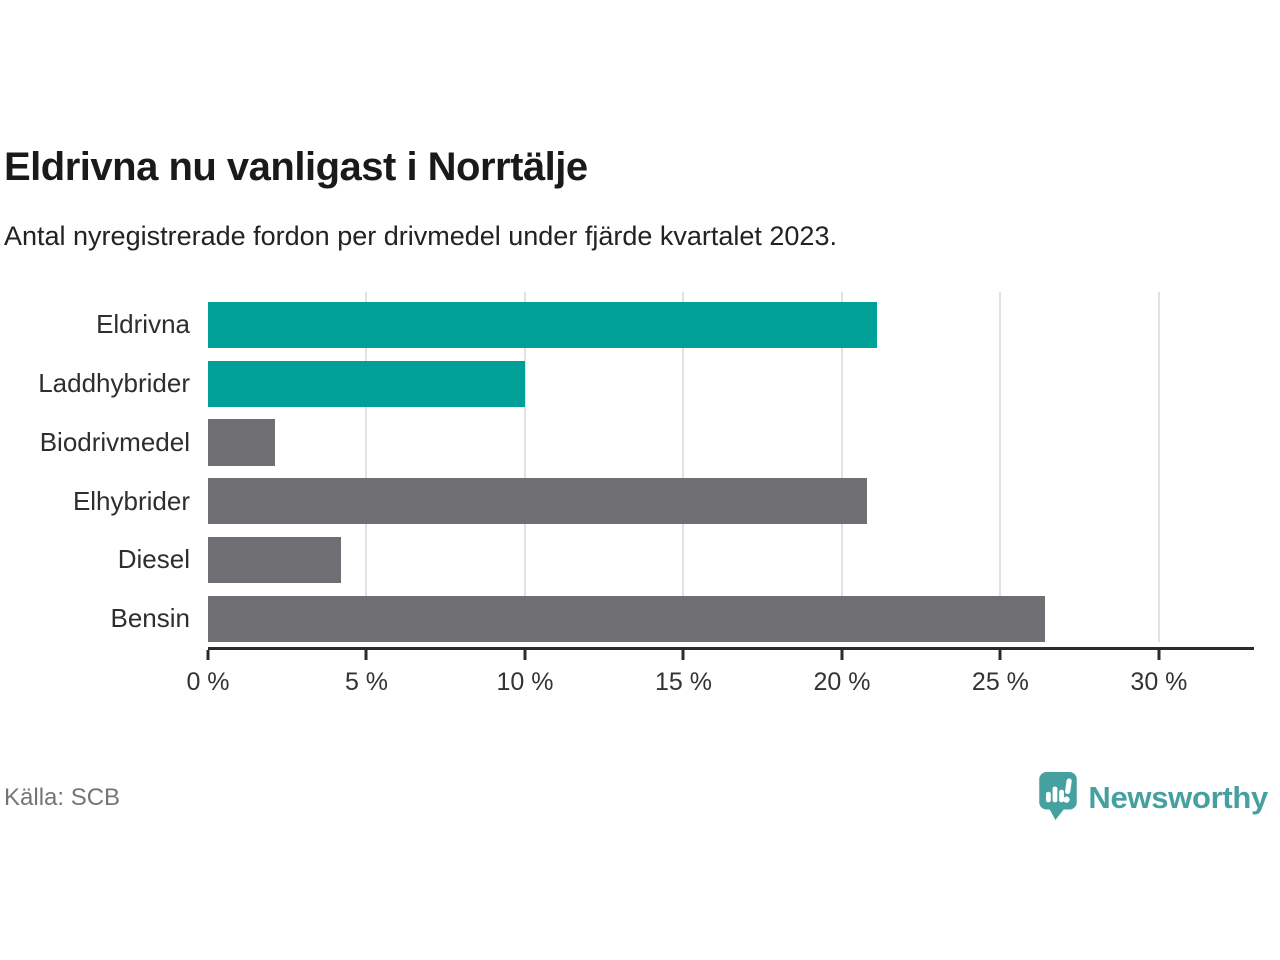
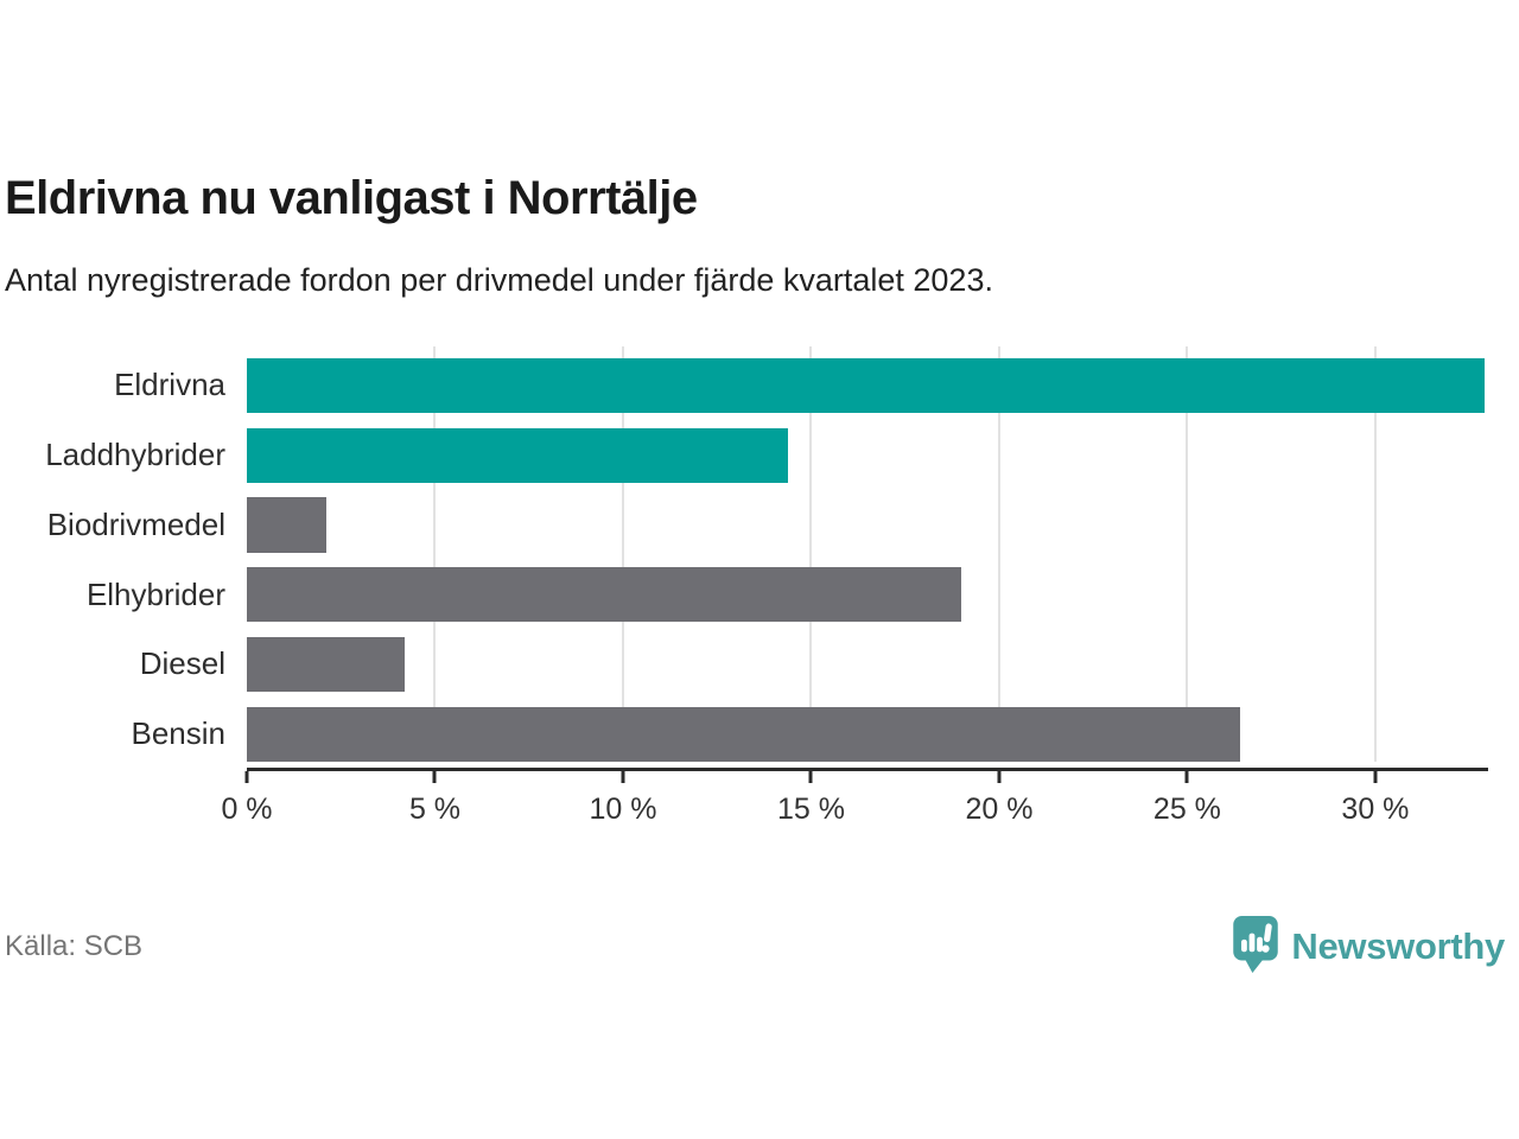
Eldrivna: 21.1% -> 32.9%
Laddhybrider: 10.0% -> 14.4%
Elhybrider: 20.8% -> 19.0%
